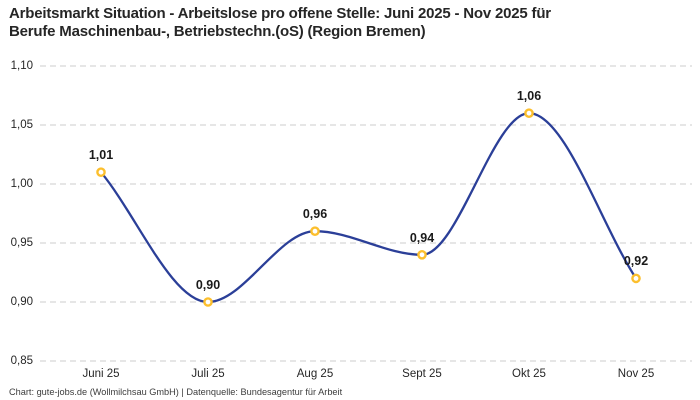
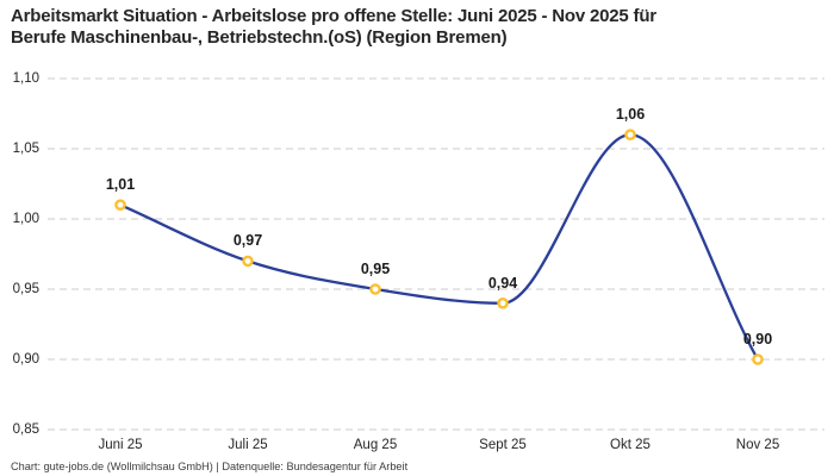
Juli 25: 0,90 -> 0,97
Aug 25: 0,96 -> 0,95
Nov 25: 0,92 -> 0,90
